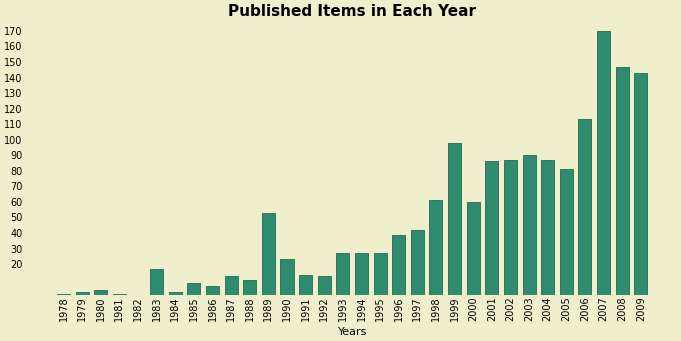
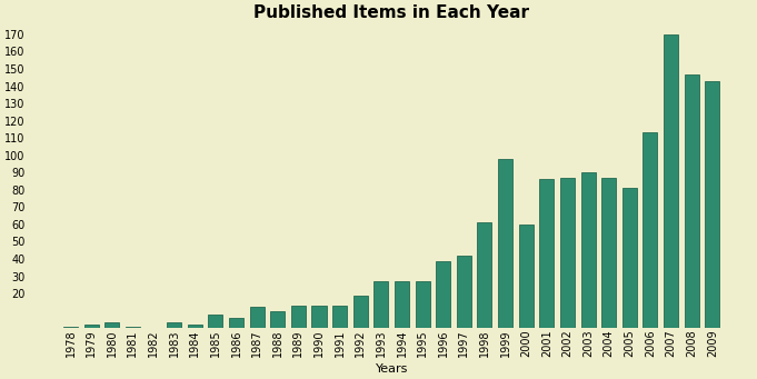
1983: 17 -> 3
1989: 53 -> 13
1990: 23 -> 13
1992: 12 -> 19
